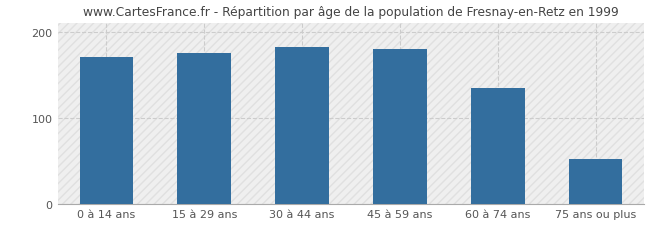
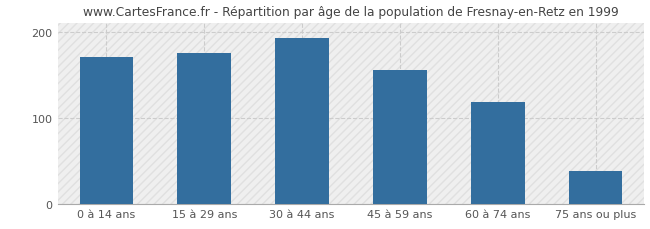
30 à 44 ans: 182 -> 193
45 à 59 ans: 180 -> 155
60 à 74 ans: 134 -> 118
75 ans ou plus: 52 -> 38
